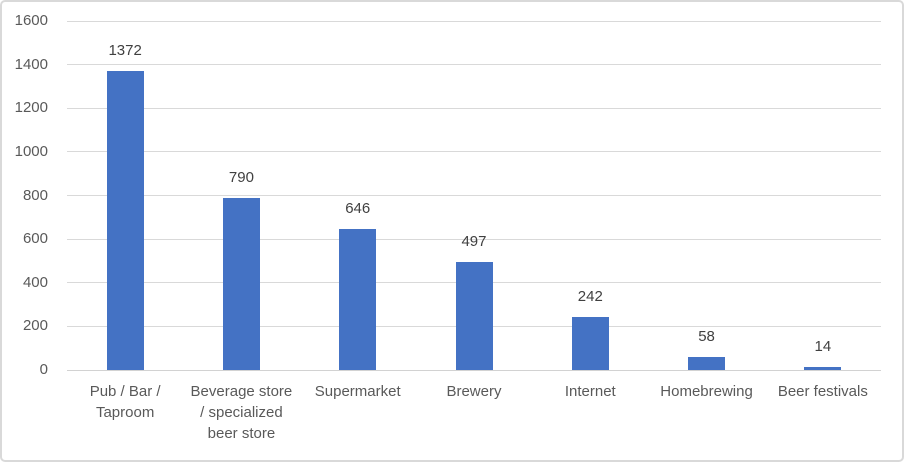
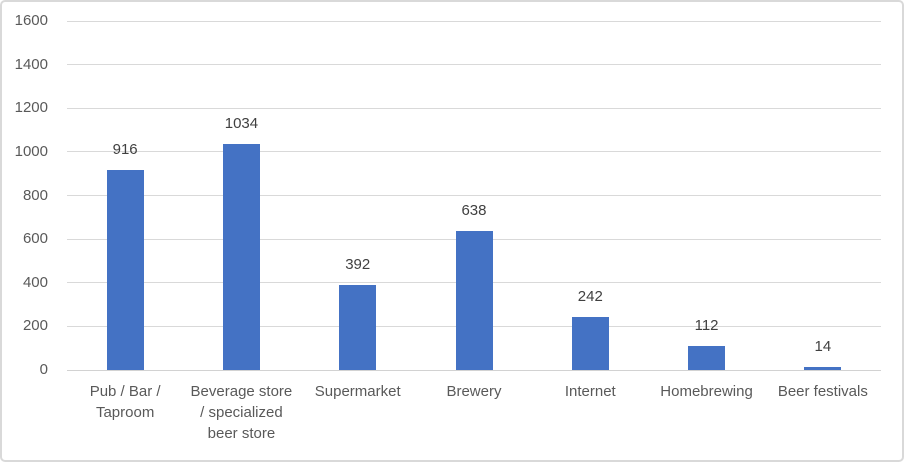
Pub / Bar / Taproom: 1372 -> 916
Beverage store / specialized beer store: 790 -> 1034
Supermarket: 646 -> 392
Brewery: 497 -> 638
Homebrewing: 58 -> 112
